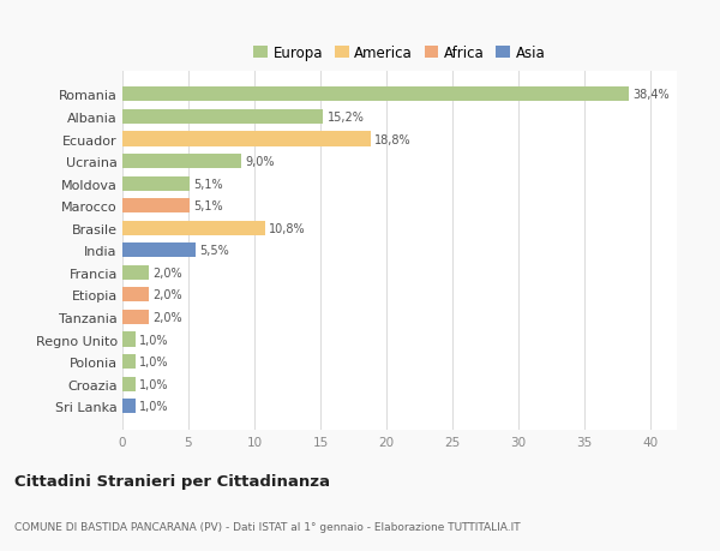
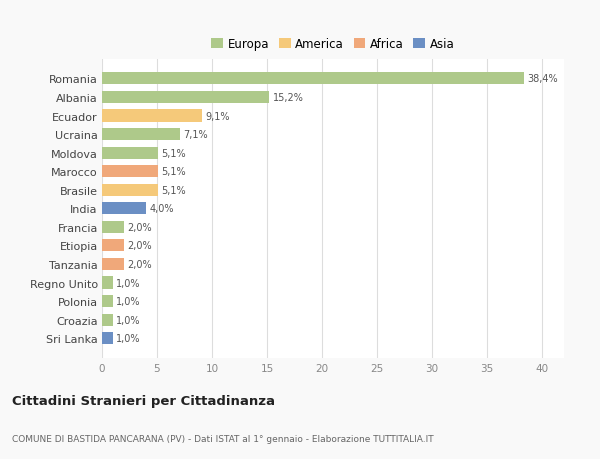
Ecuador: 18,8% -> 9,1%
Ucraina: 9,0% -> 7,1%
Brasile: 10,8% -> 5,1%
India: 5,5% -> 4,0%
